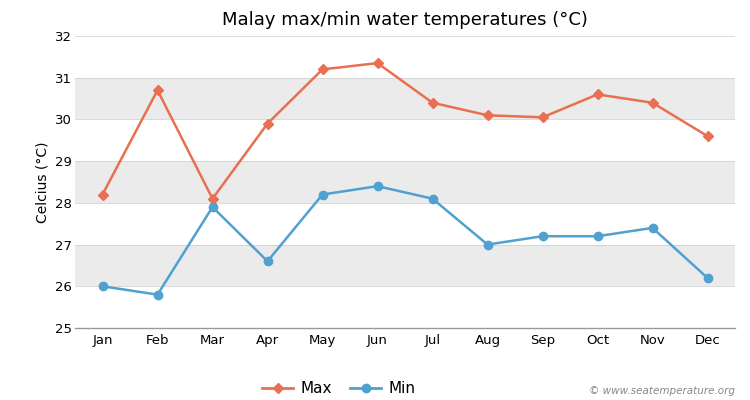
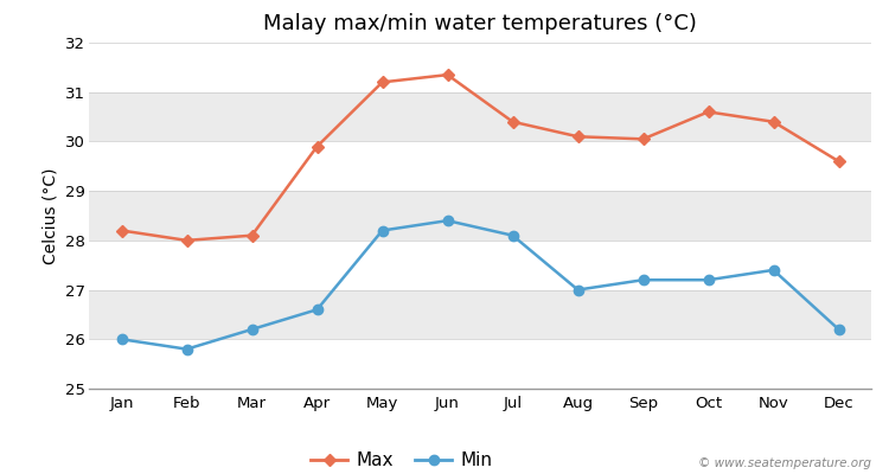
Max/Feb: 30.70 -> 28.00
Min/Mar: 27.9 -> 26.2
